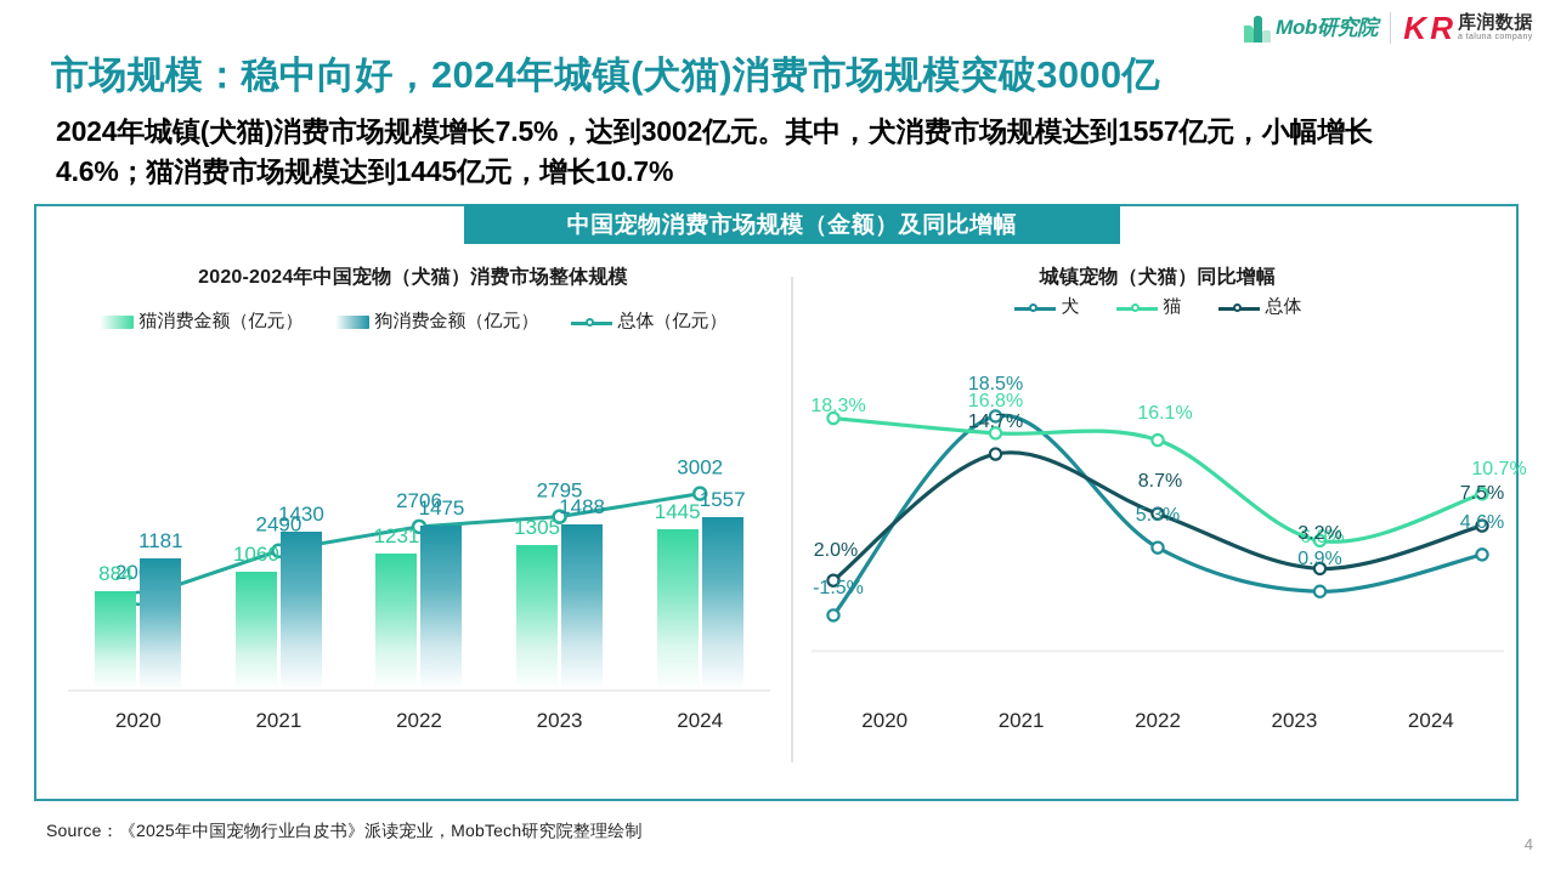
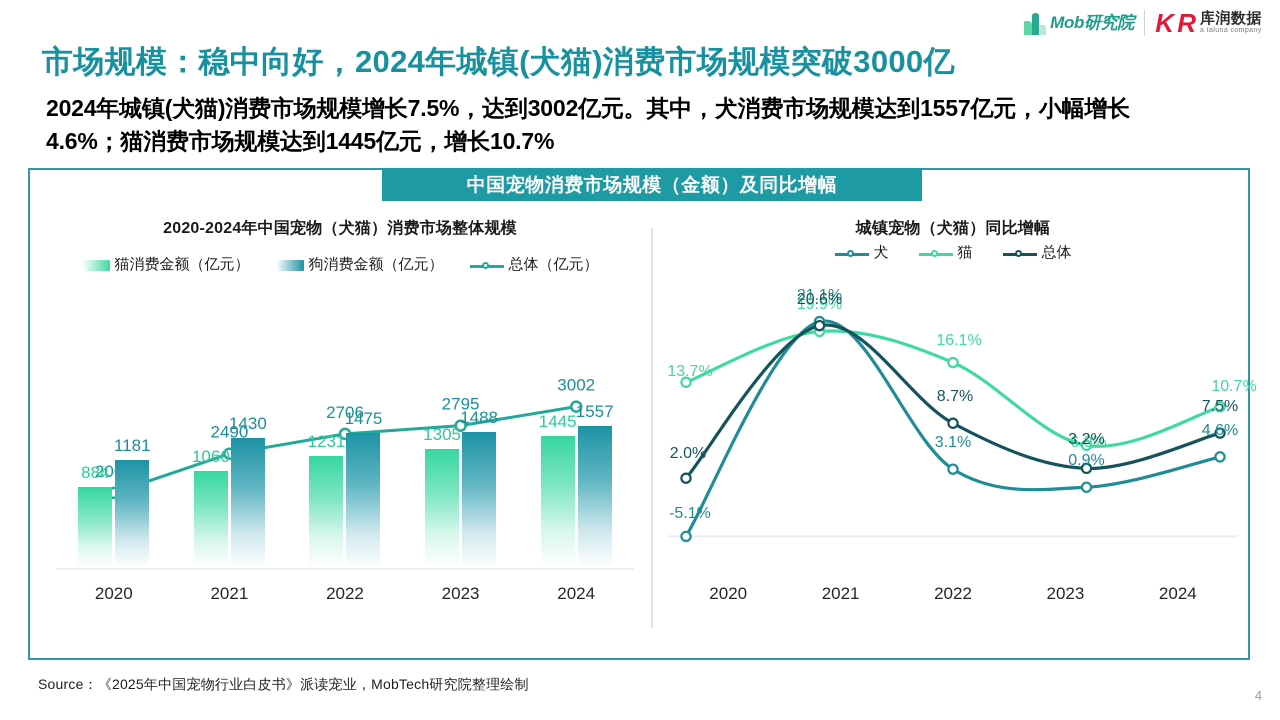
城镇宠物（犬猫）同比增幅/犬/2020: -1.5% -> -5.1%
城镇宠物（犬猫）同比增幅/猫/2020: 18.3% -> 13.7%
城镇宠物（犬猫）同比增幅/犬/2021: 18.5% -> 21.1%
城镇宠物（犬猫）同比增幅/猫/2021: 16.8% -> 19.9%
城镇宠物（犬猫）同比增幅/总体/2021: 14.7% -> 20.6%
城镇宠物（犬猫）同比增幅/犬/2022: 5.3% -> 3.1%
